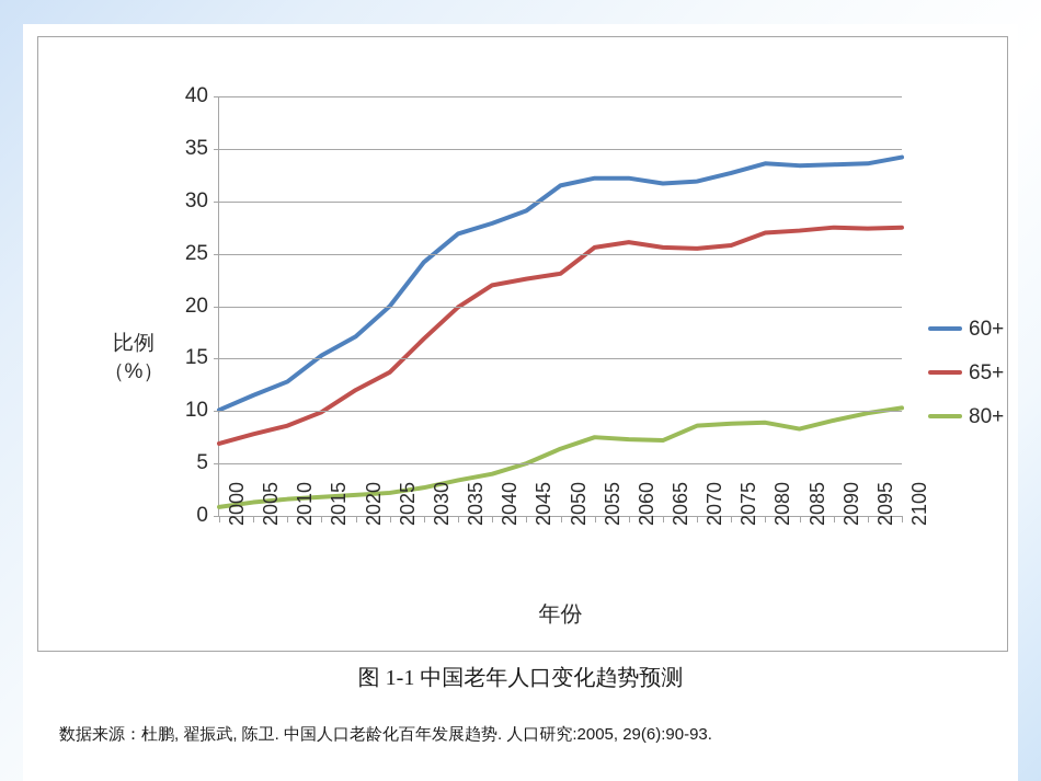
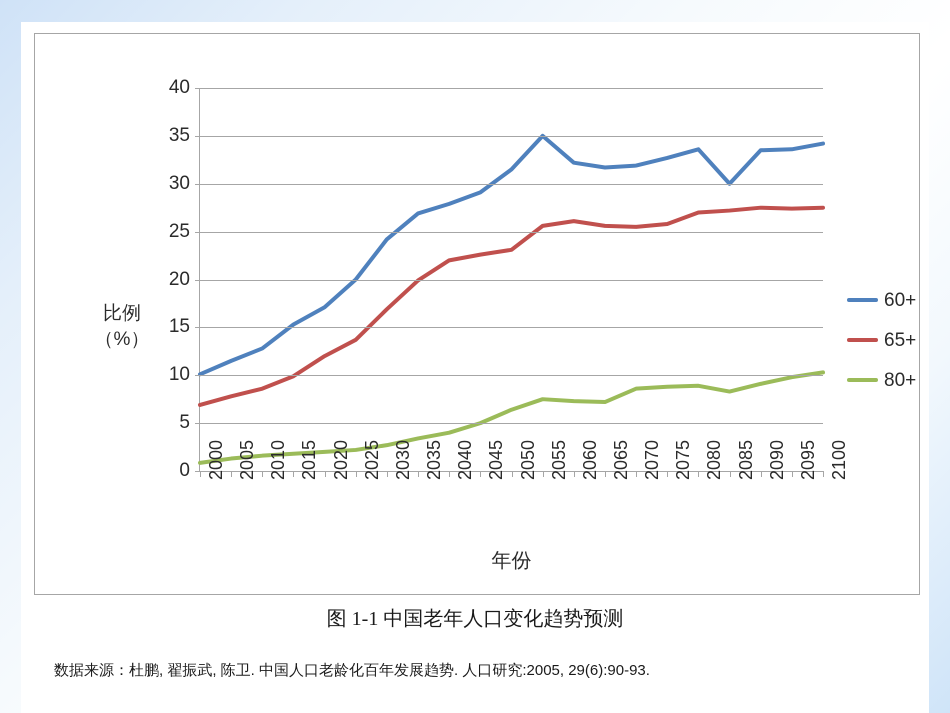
60+/2055: 32 -> 35
60+/2085: 33 -> 30
